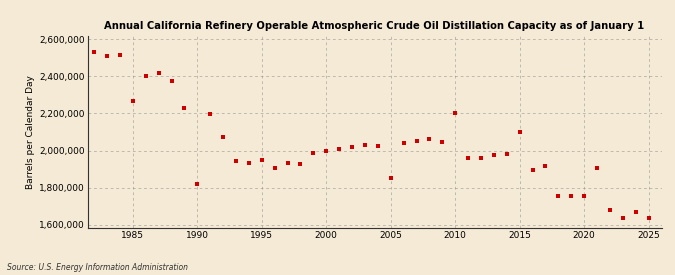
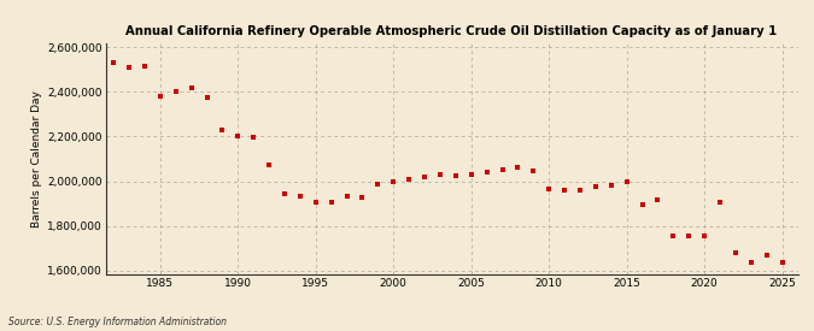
1985: 2,270,000 -> 2,380,000
1990: 1,820,000 -> 2,200,000
1995: 1,950,000 -> 1,900,000
2005: 1,850,000 -> 2,030,000
2010: 2,200,000 -> 1,960,000
2015: 2,100,000 -> 2,000,000
